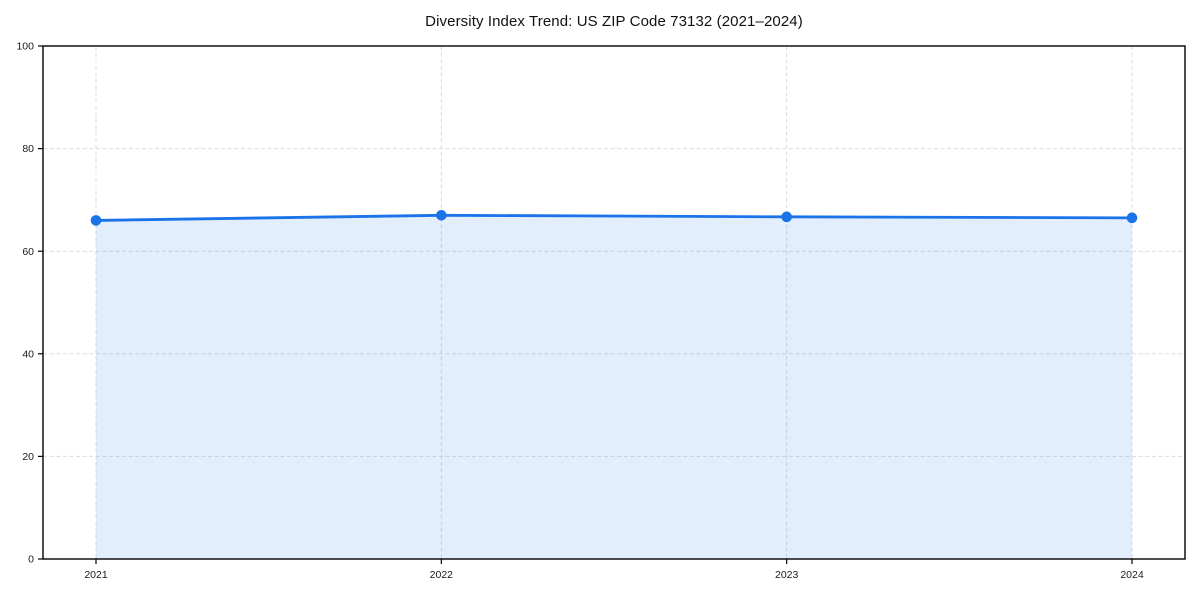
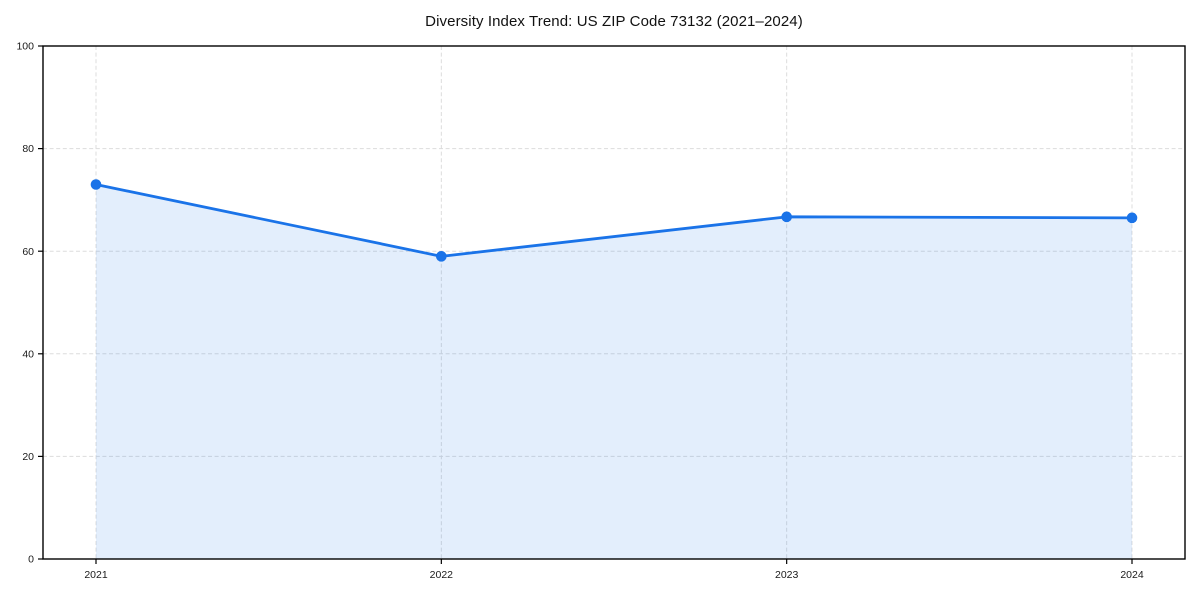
2021: 66 -> 73
2022: 67 -> 59
